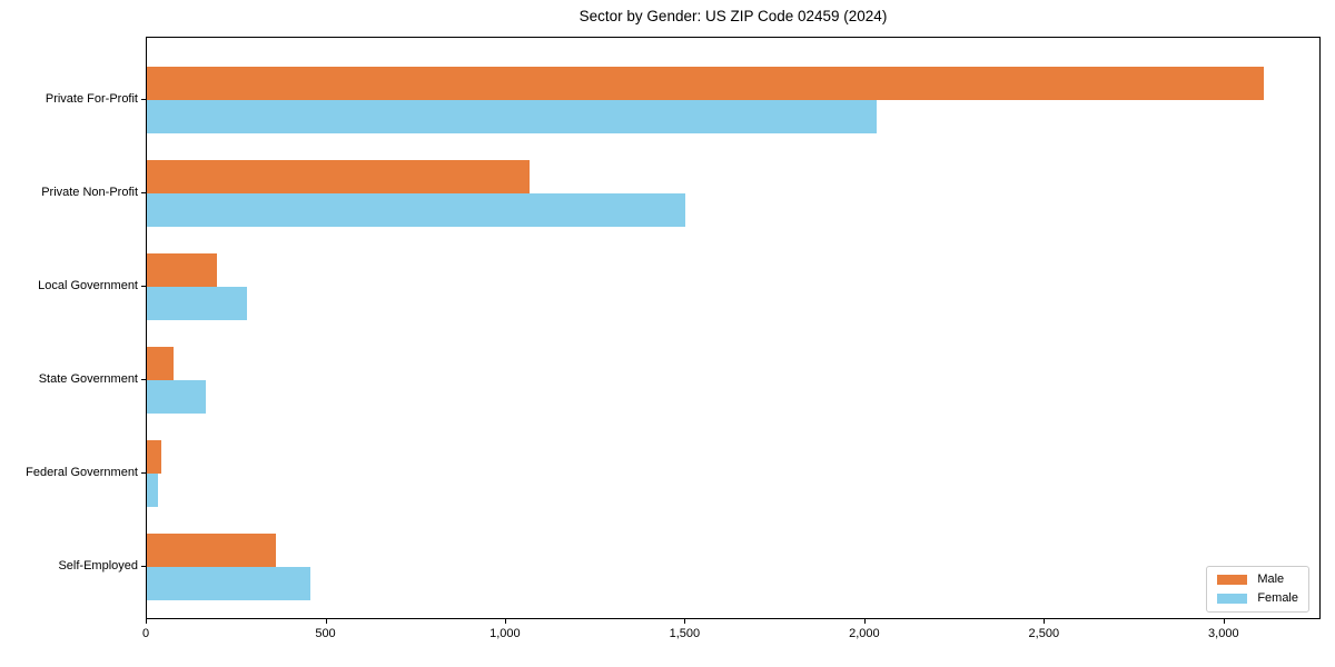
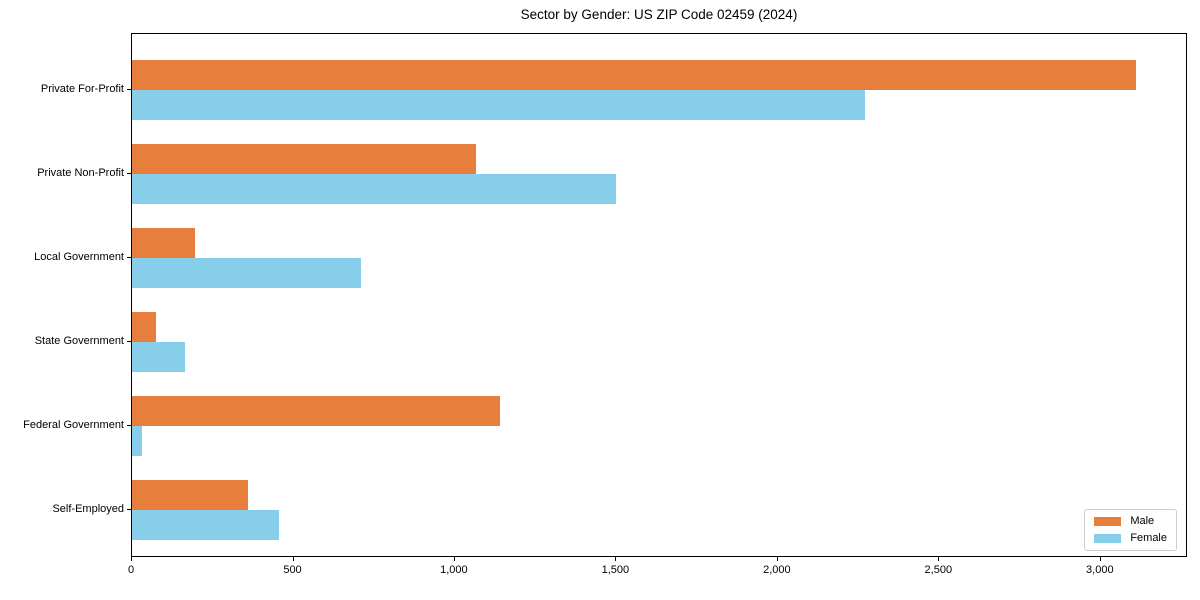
Female/Private For-Profit: 2030 -> 2270
Female/Local Government: 280 -> 710
Male/Federal Government: 40 -> 1140
